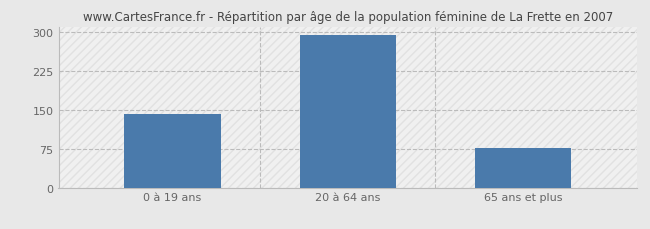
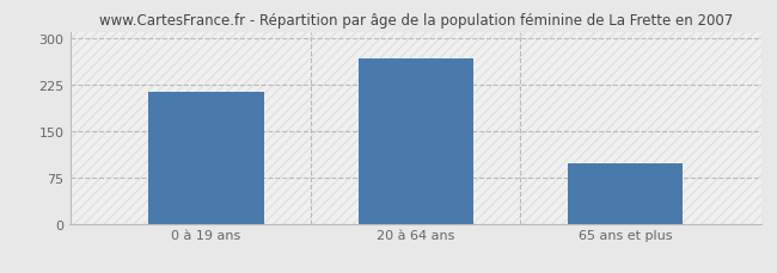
0 à 19 ans: 141 -> 212
20 à 64 ans: 293 -> 266
65 ans et plus: 76 -> 98
